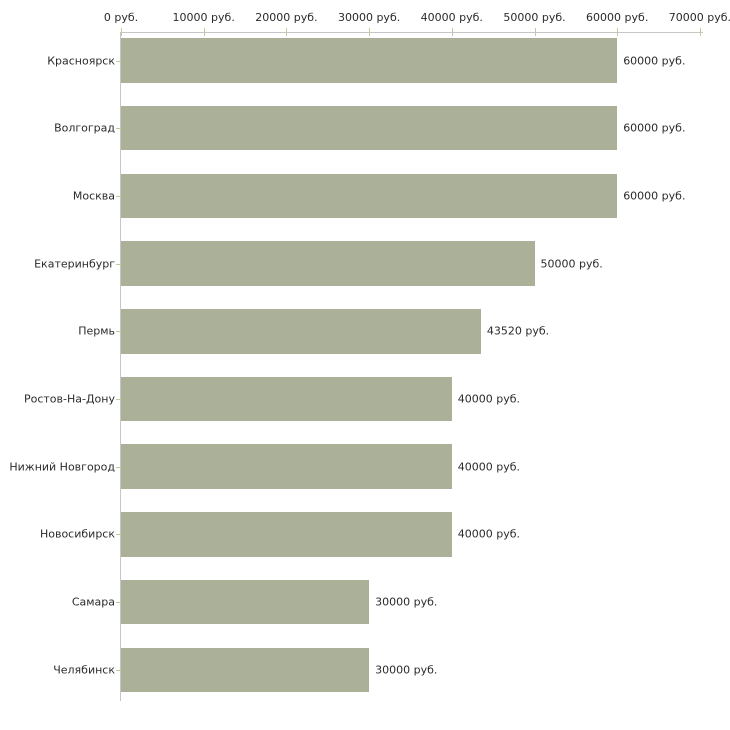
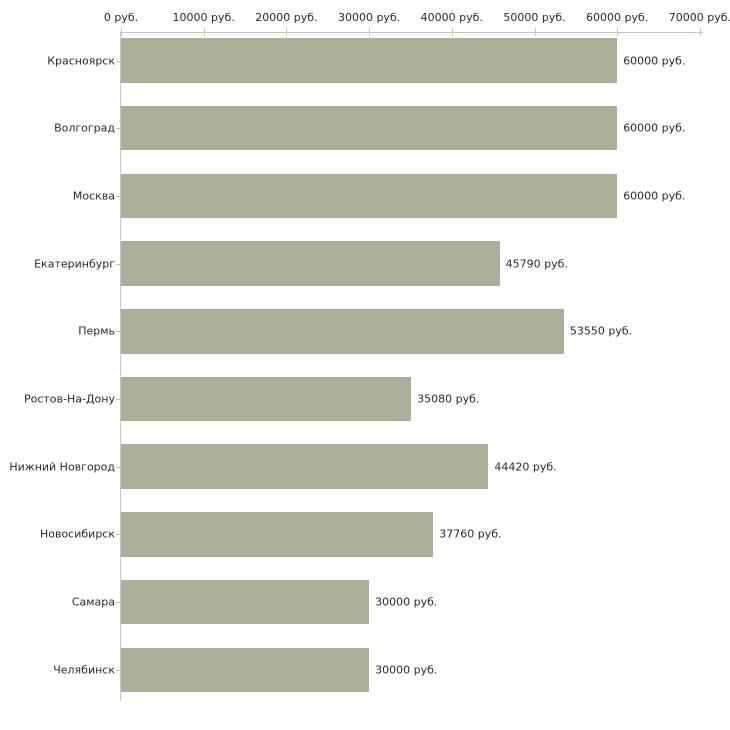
Екатеринбург: 50000 -> 45790
Пермь: 43520 -> 53550
Ростов-На-Дону: 40000 -> 35080
Нижний Новгород: 40000 -> 44420
Новосибирск: 40000 -> 37760
